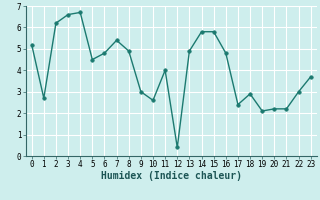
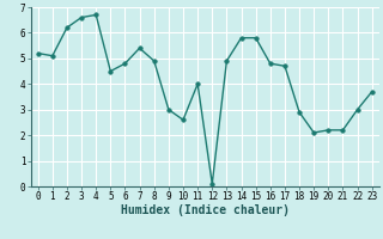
1: 2.7 -> 5.1
12: 0.4 -> 0.1
17: 2.4 -> 4.7
